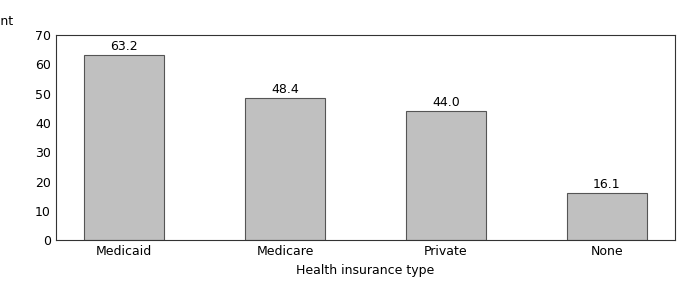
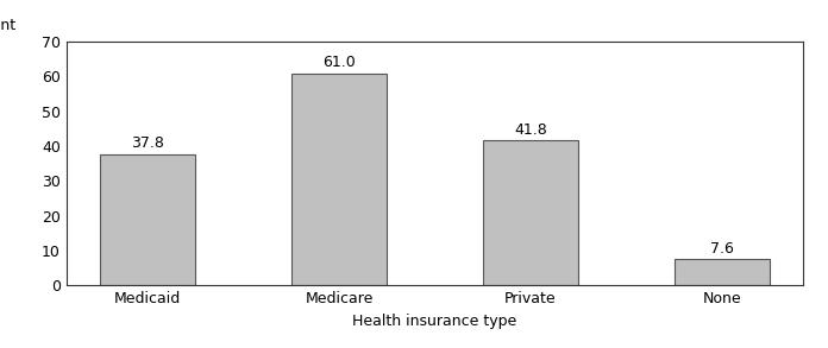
Medicaid: 63.2 -> 37.8
Medicare: 48.4 -> 61.0
Private: 44.0 -> 41.8
None: 16.1 -> 7.6
